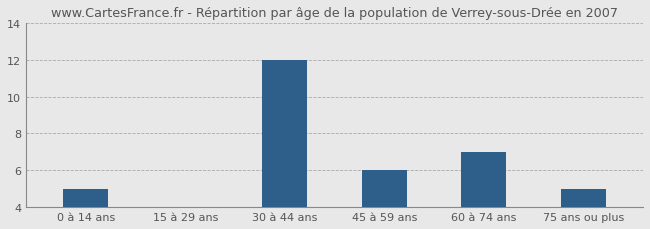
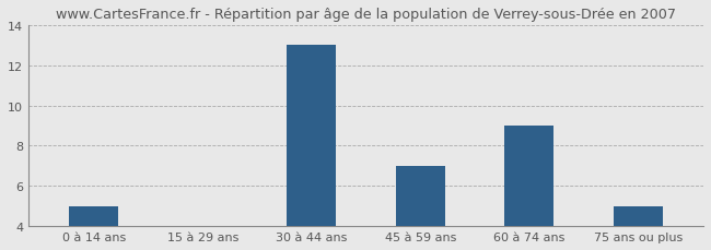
30 à 44 ans: 12 -> 13
45 à 59 ans: 6 -> 7
60 à 74 ans: 7 -> 9
